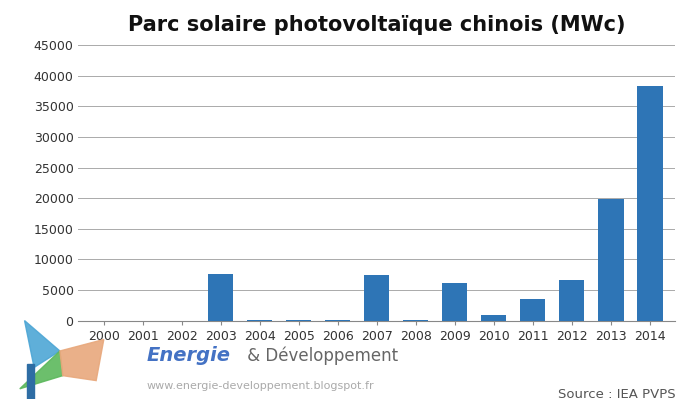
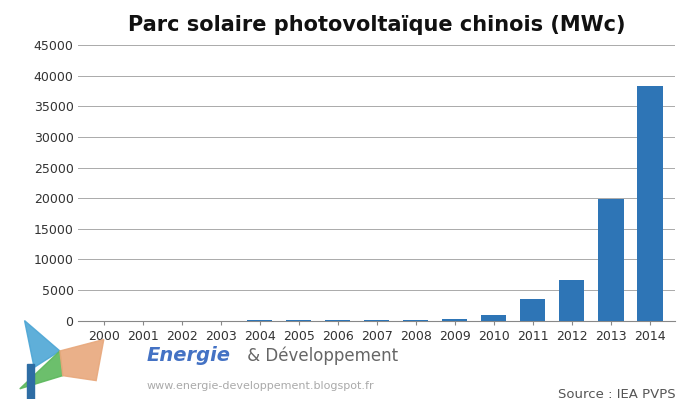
2003: 7600 -> 0
2007: 7400 -> 100
2009: 6200 -> 300
